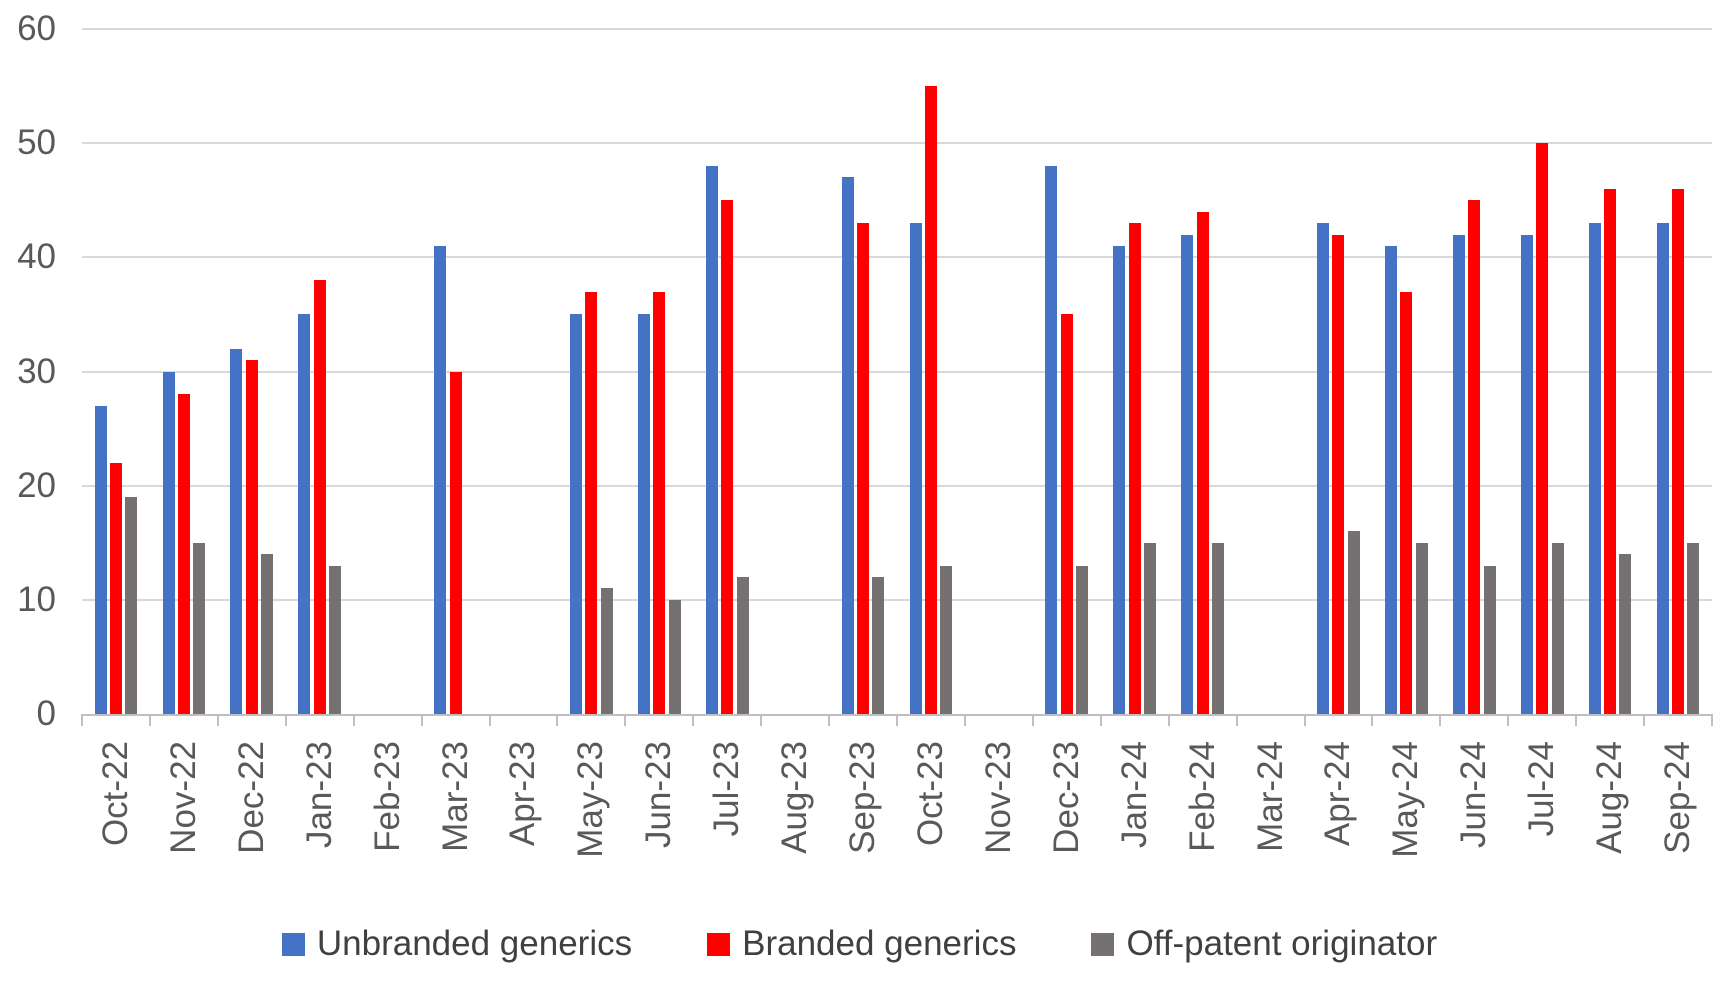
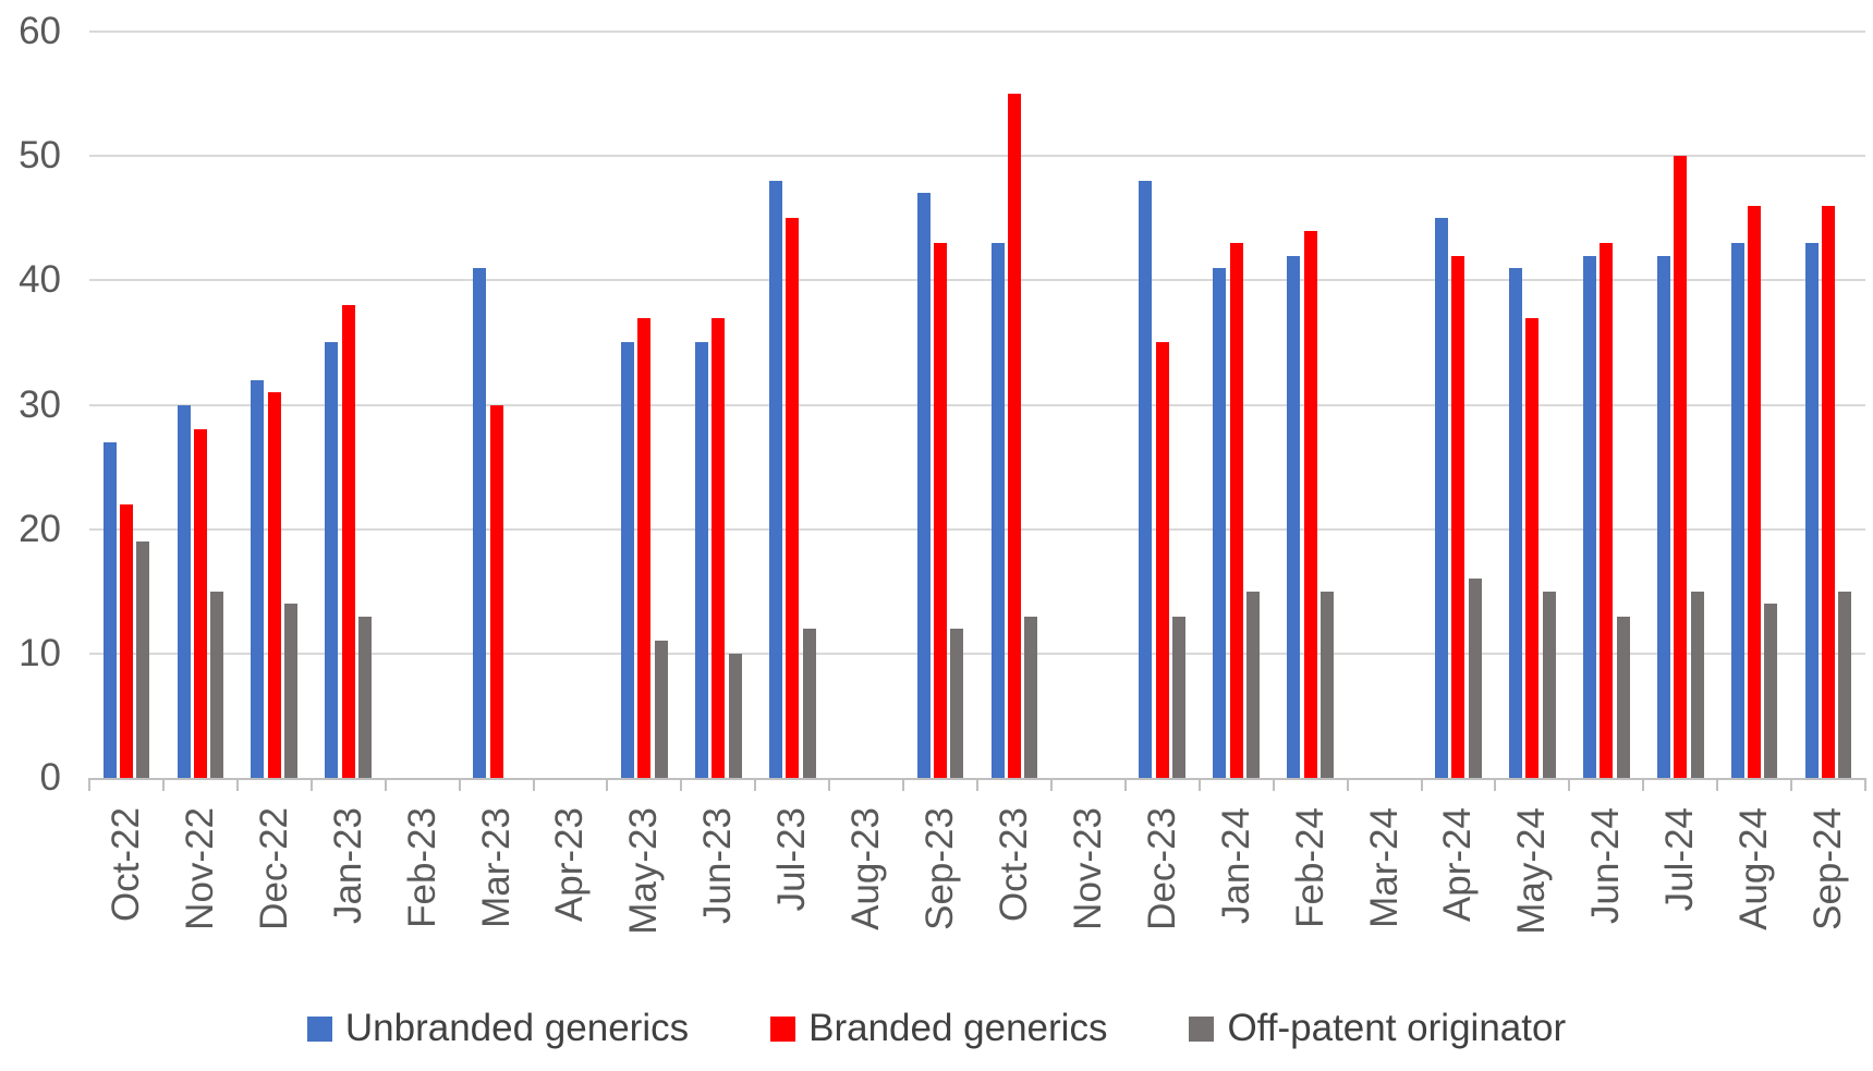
Unbranded generics/Apr-24: 43 -> 45
Branded generics/Jun-24: 45 -> 43
